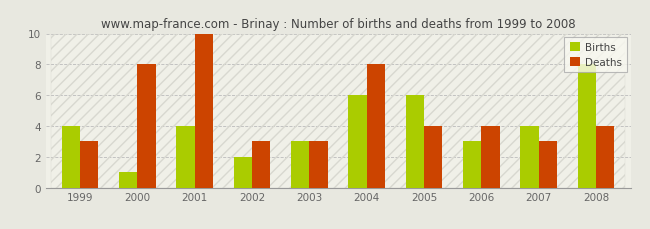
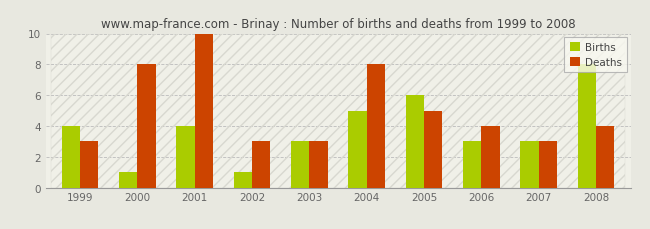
Births/2002: 2 -> 1
Births/2004: 6 -> 5
Deaths/2005: 4 -> 5
Births/2007: 4 -> 3
